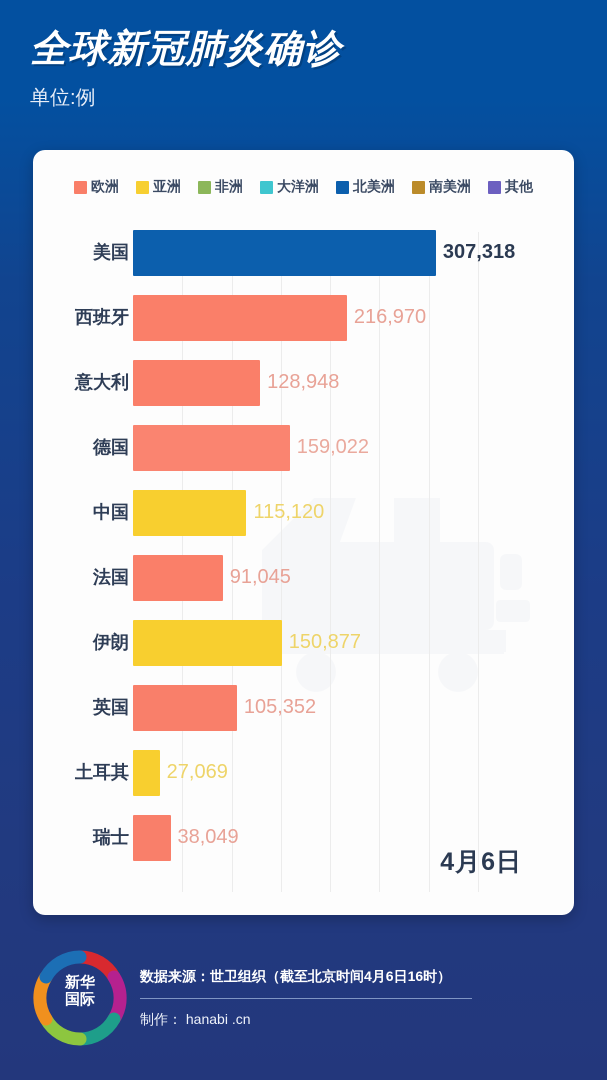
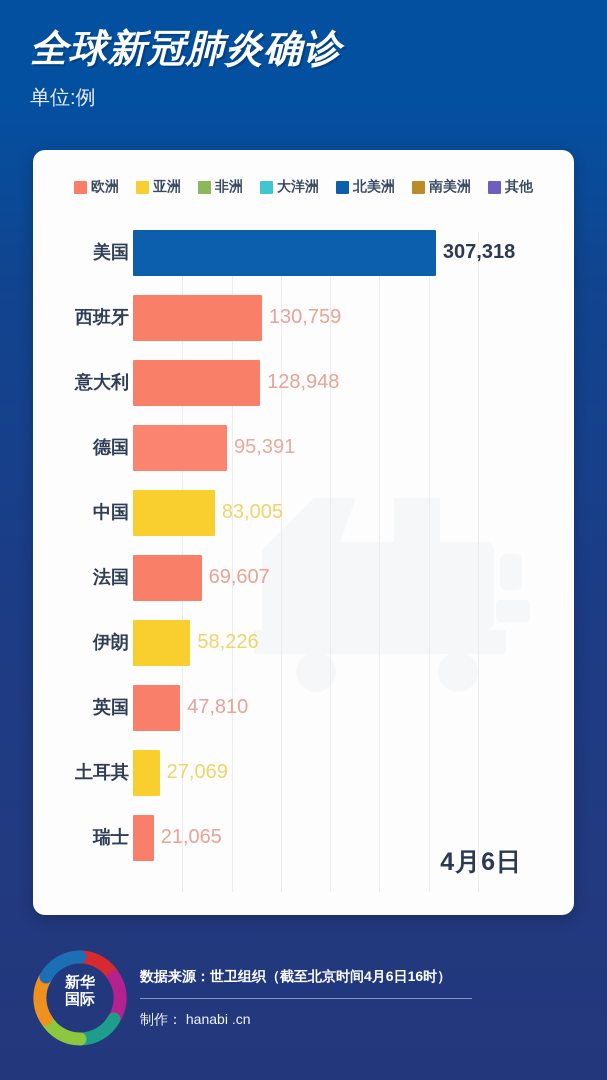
西班牙: 216,970 -> 130,759
德国: 159,022 -> 95,391
中国: 115,120 -> 83,005
法国: 91,045 -> 69,607
伊朗: 150,877 -> 58,226
英国: 105,352 -> 47,810
瑞士: 38,049 -> 21,065
